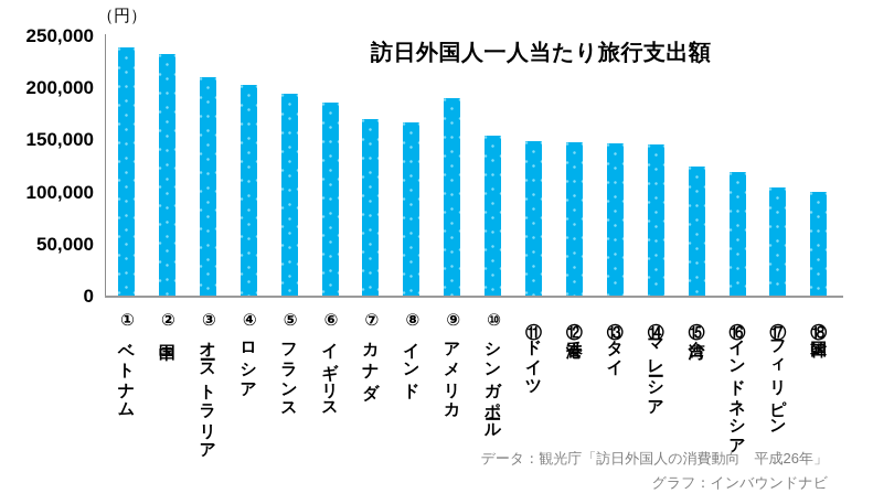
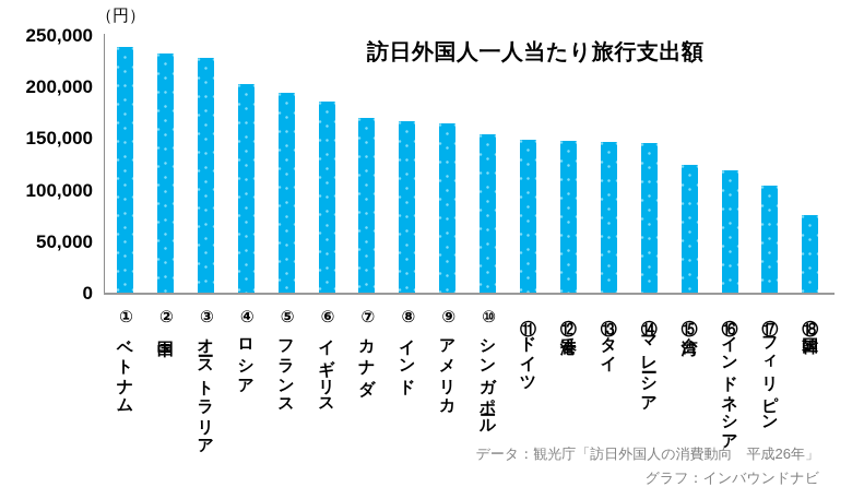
③オーストラリア: 210000 -> 230000
⑨アメリカ: 190000 -> 160000
⑱韓国: 100000 -> 80000
